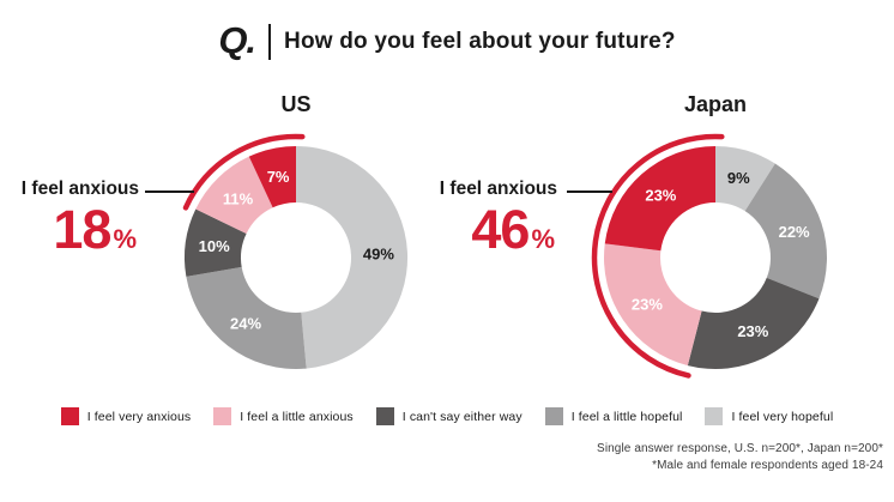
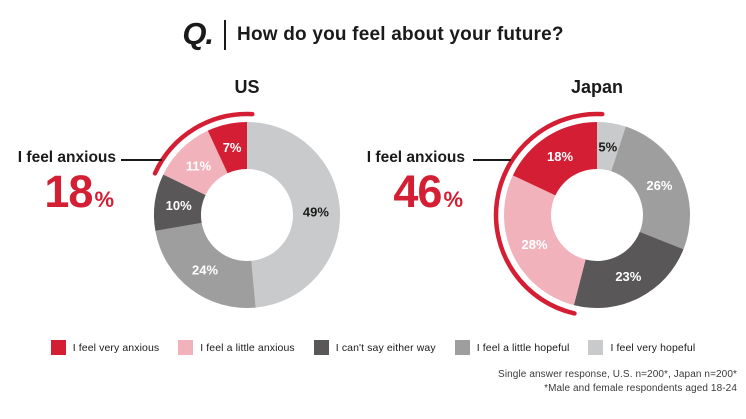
Japan/I feel very anxious: 23% -> 18%
Japan/I feel a little anxious: 23% -> 28%
Japan/I feel a little hopeful: 22% -> 26%
Japan/I feel very hopeful: 9% -> 5%
